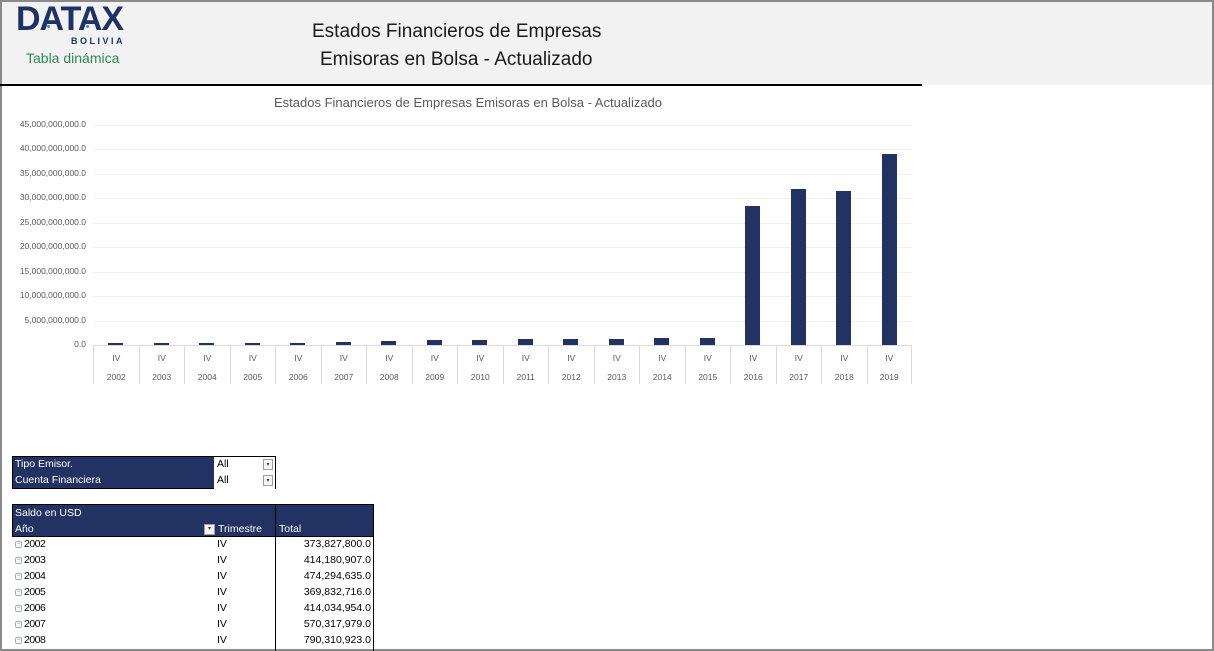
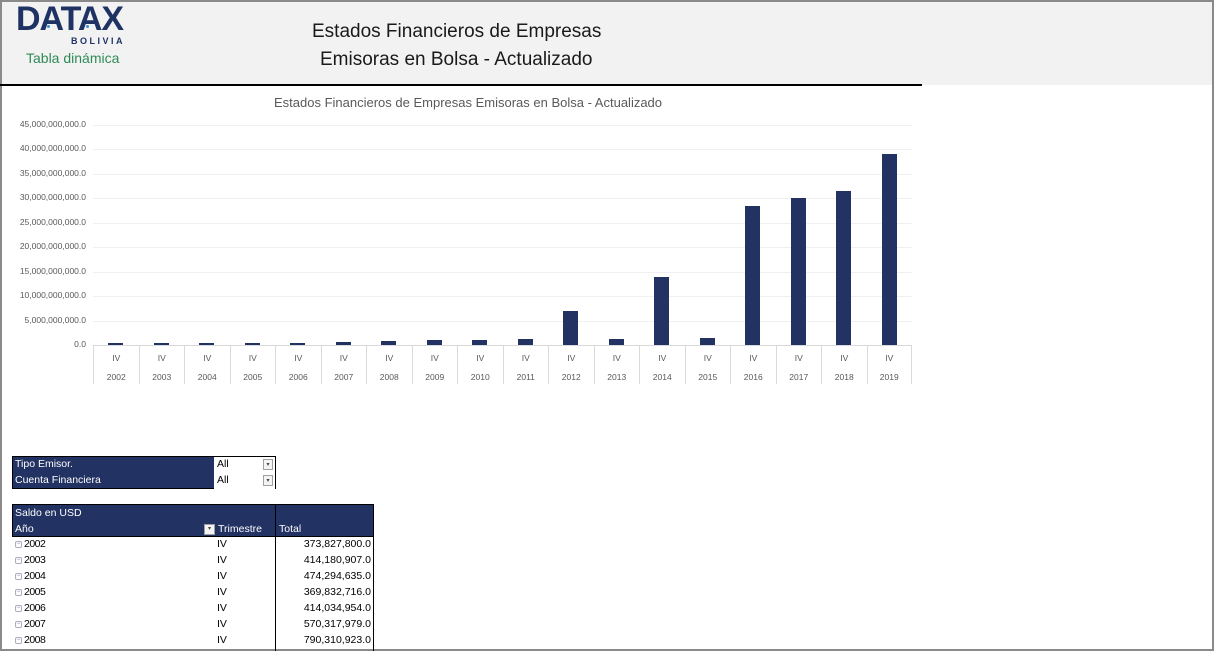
2012: 1000000000 -> 7000000000
2014: 1000000000 -> 14000000000
2017: 32000000000 -> 30000000000
